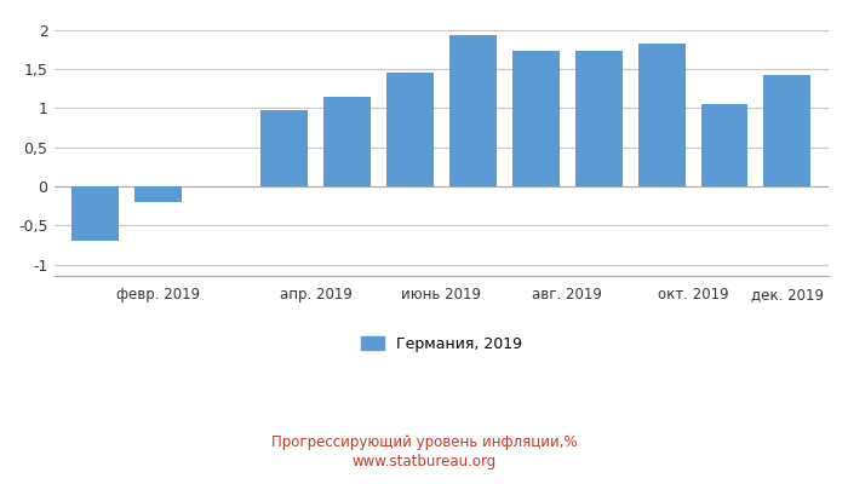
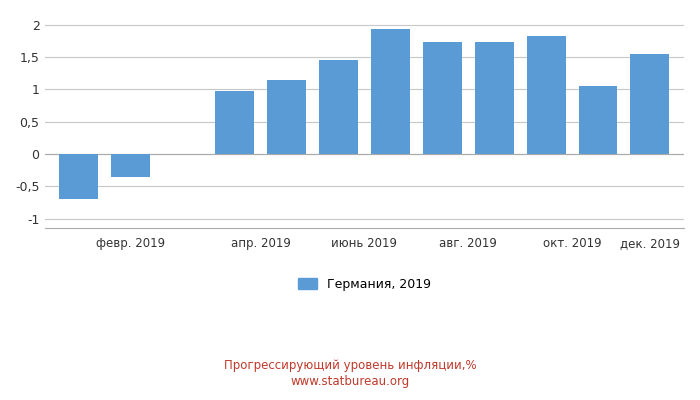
февр. 2019: -0,20 -> -0,35
дек. 2019: 1,42 -> 1,54
